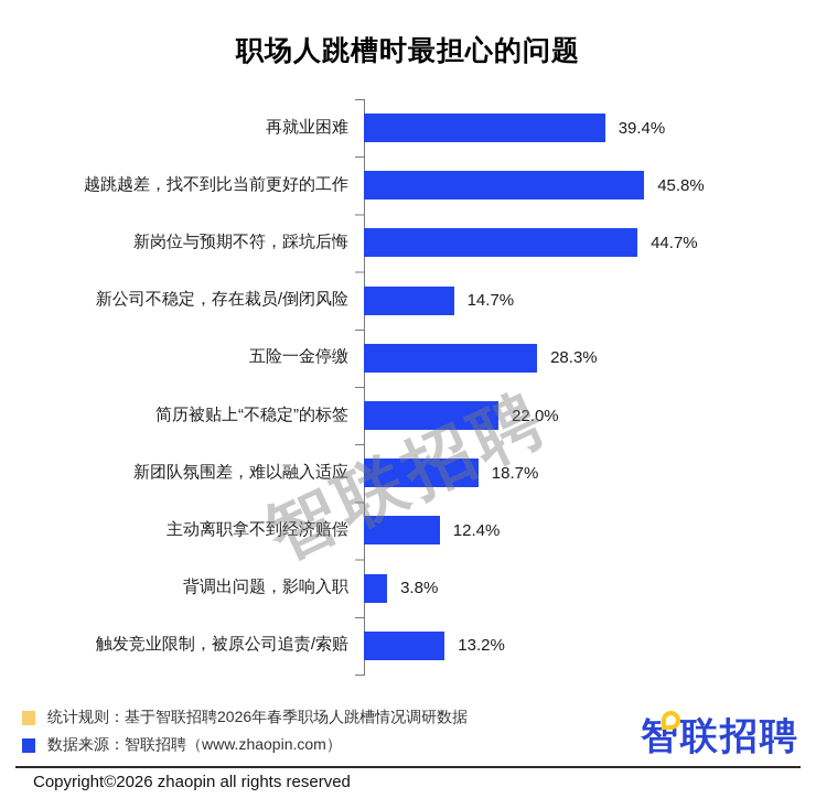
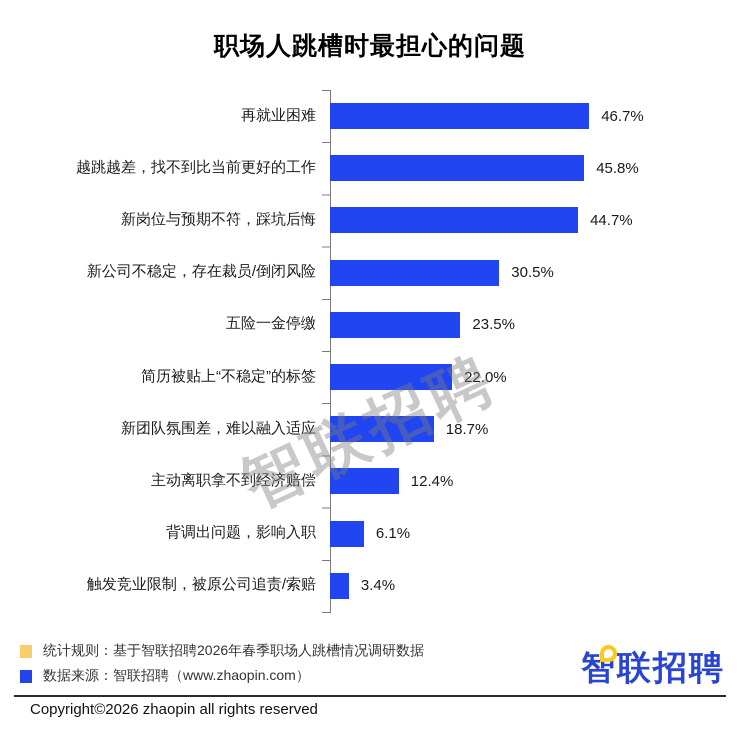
再就业困难: 39.4% -> 46.7%
新公司不稳定，存在裁员/倒闭风险: 14.7% -> 30.5%
五险一金停缴: 28.3% -> 23.5%
背调出问题，影响入职: 3.8% -> 6.1%
触发竞业限制，被原公司追责/索赔: 13.2% -> 3.4%
